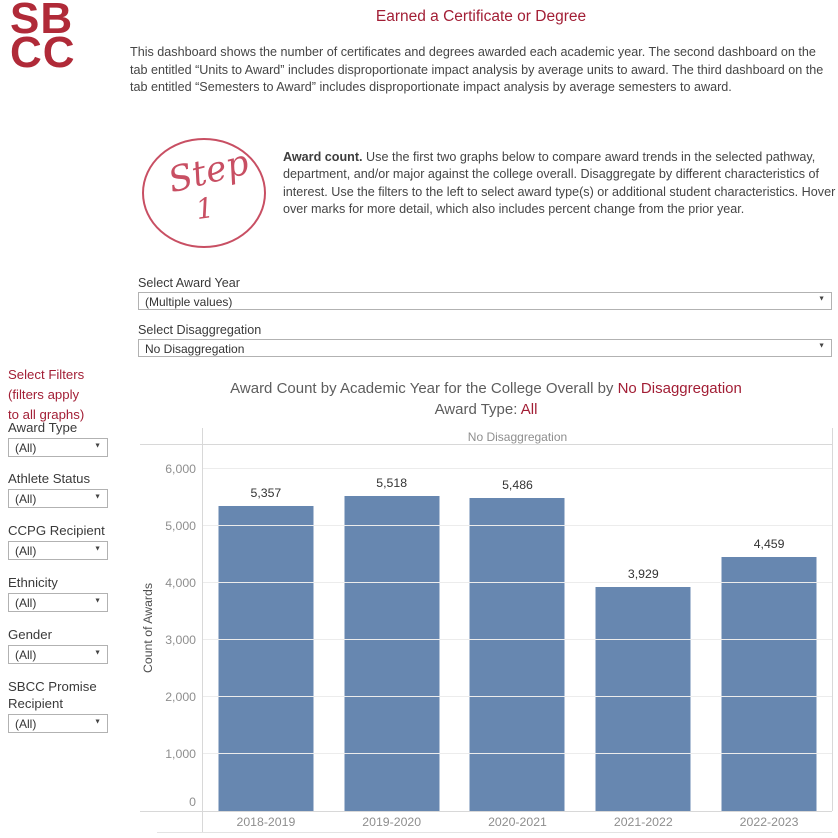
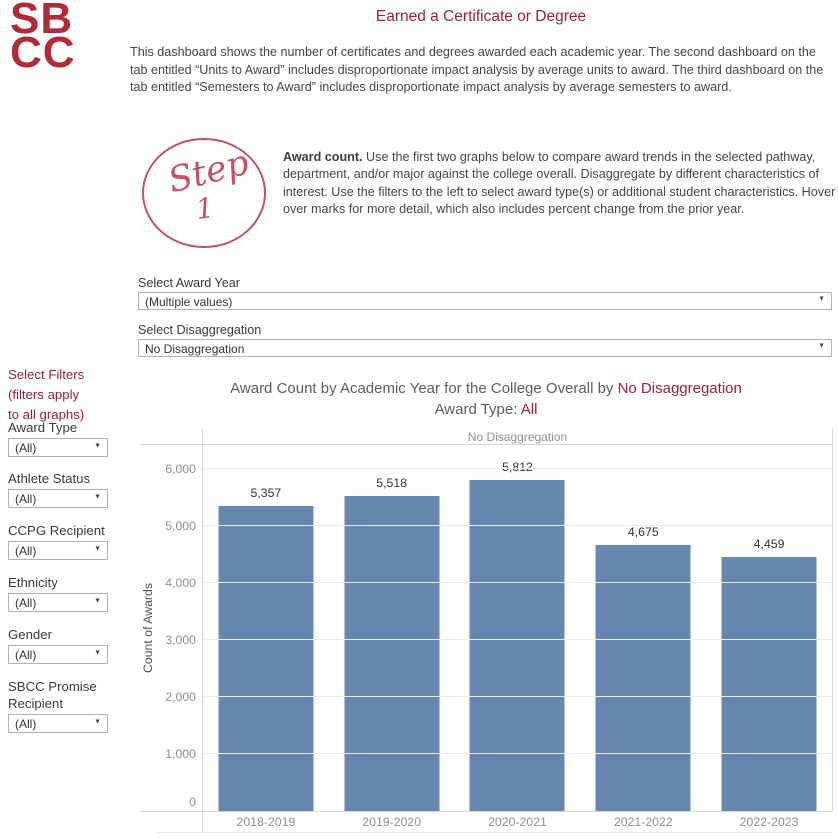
2020-2021: 5,486 -> 5,812
2021-2022: 3,929 -> 4,675
